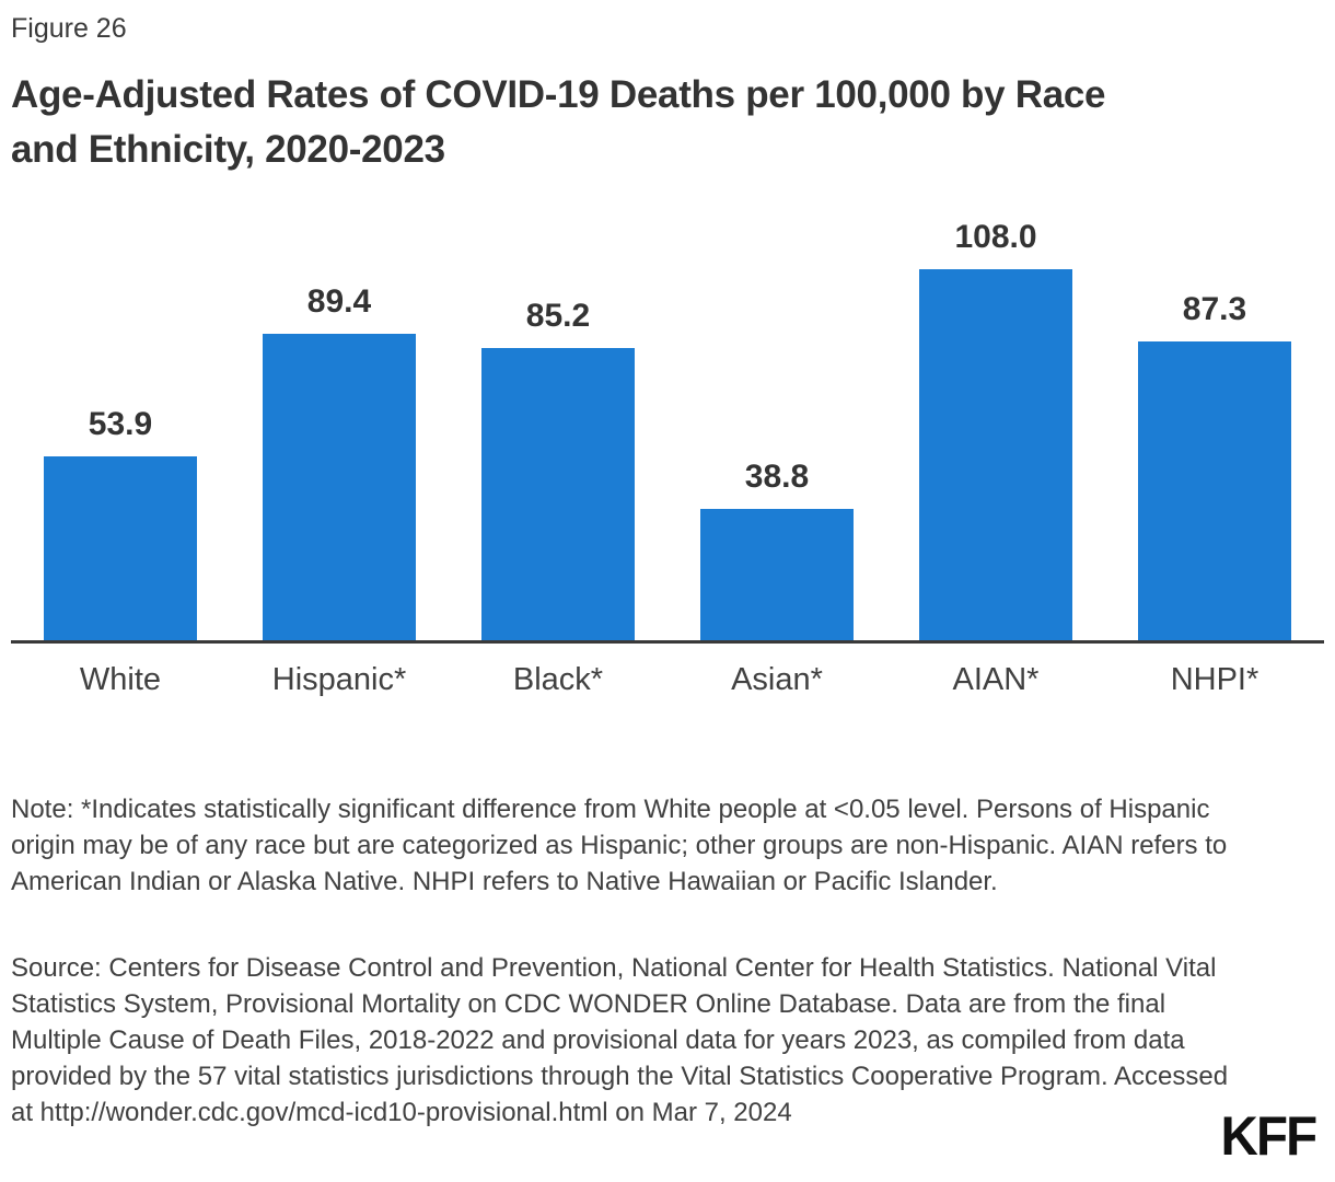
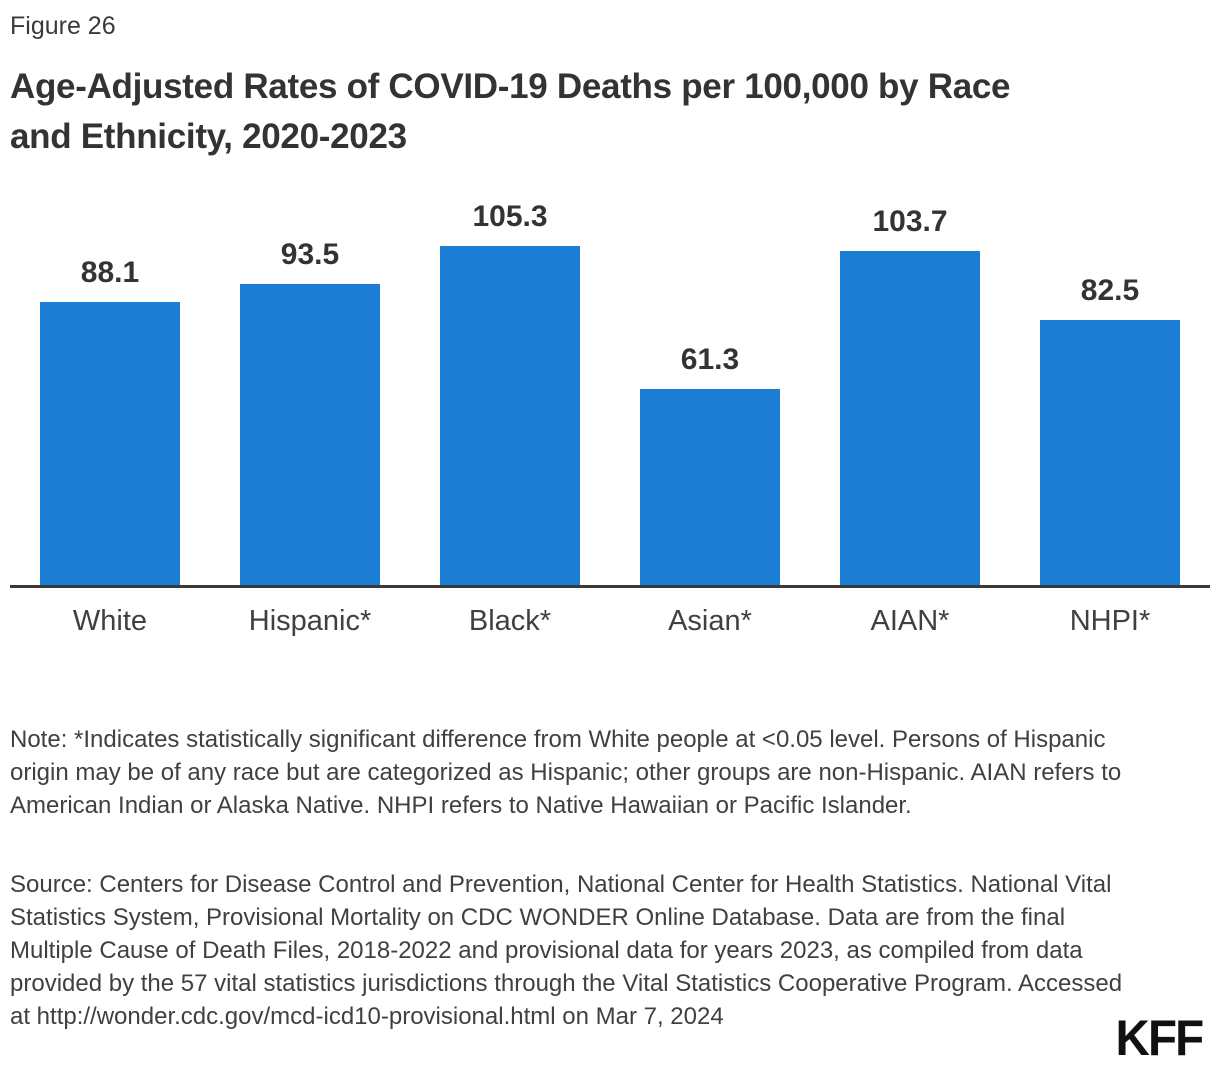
White: 53.9 -> 88.1
Hispanic*: 89.4 -> 93.5
Black*: 85.2 -> 105.3
Asian*: 38.8 -> 61.3
AIAN*: 108.0 -> 103.7
NHPI*: 87.3 -> 82.5
